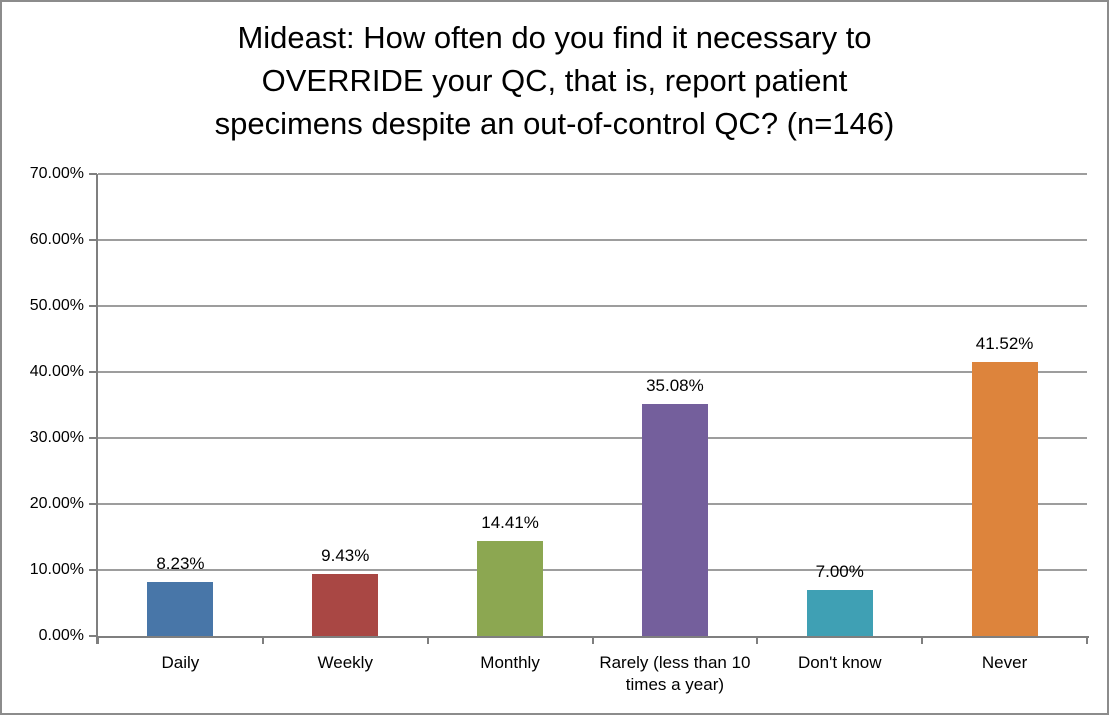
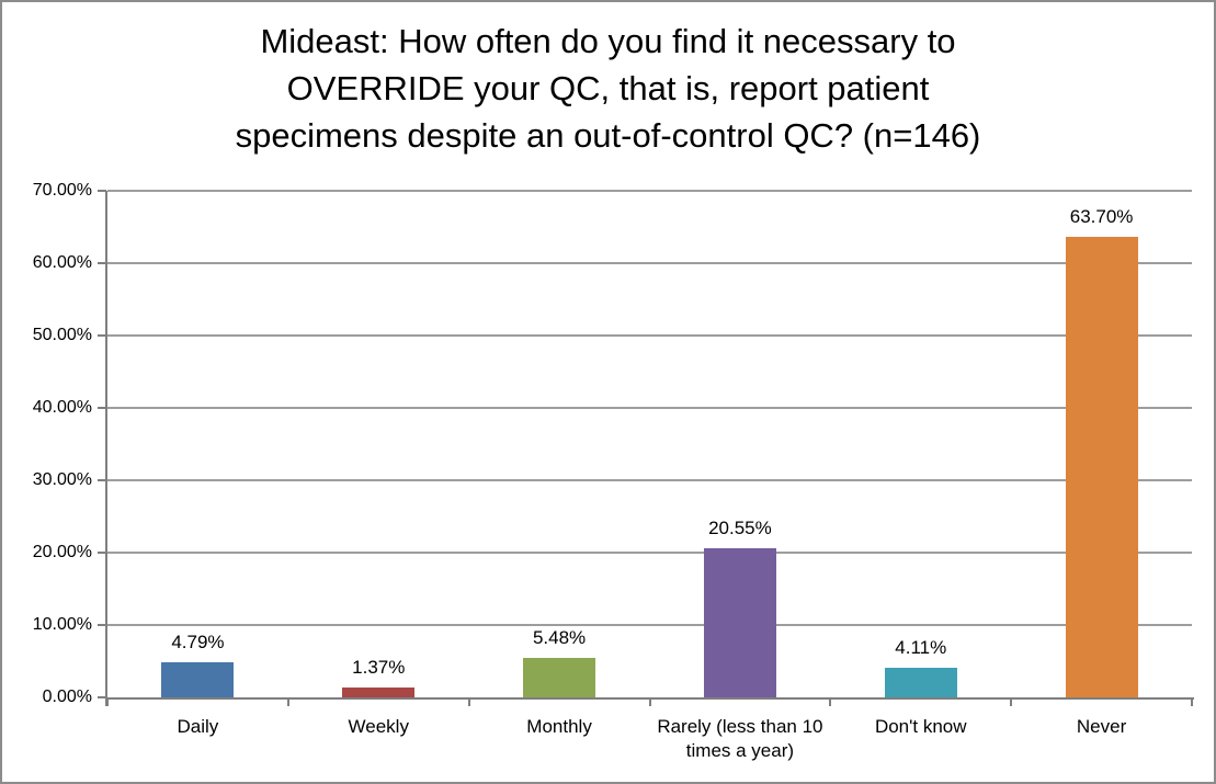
Daily: 8.23% -> 4.79%
Weekly: 9.43% -> 1.37%
Monthly: 14.41% -> 5.48%
Rarely (less than 10 times a year): 35.08% -> 20.55%
Don't know: 7.00% -> 4.11%
Never: 41.52% -> 63.70%
